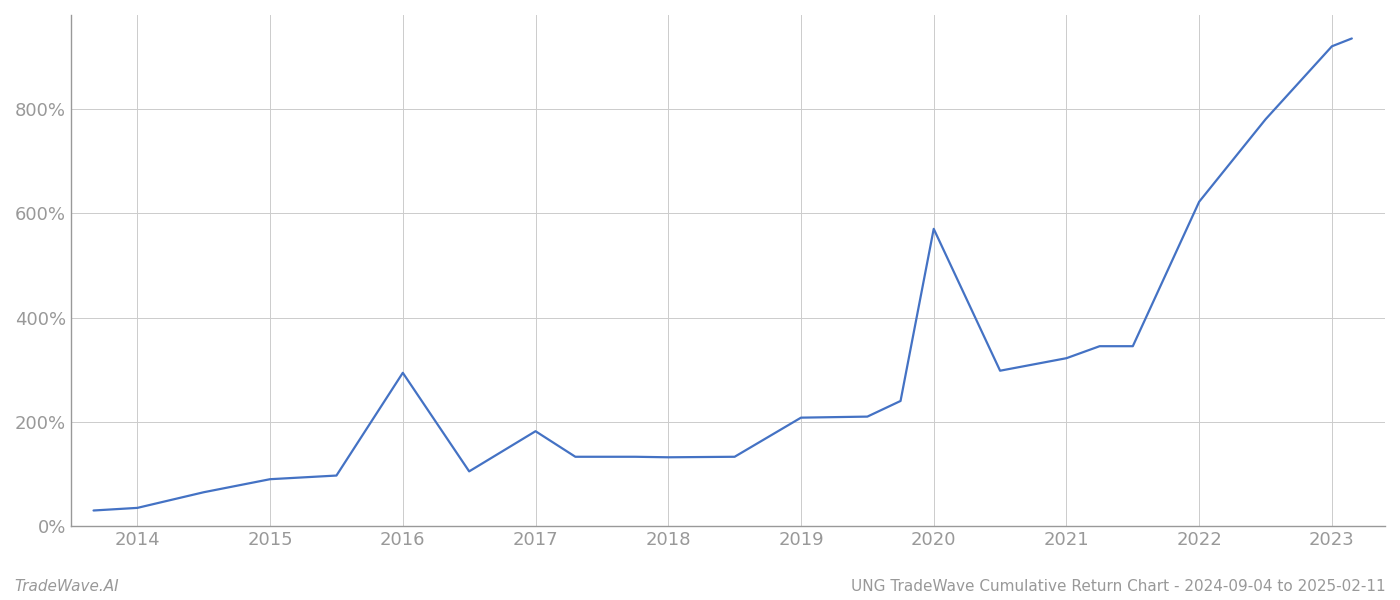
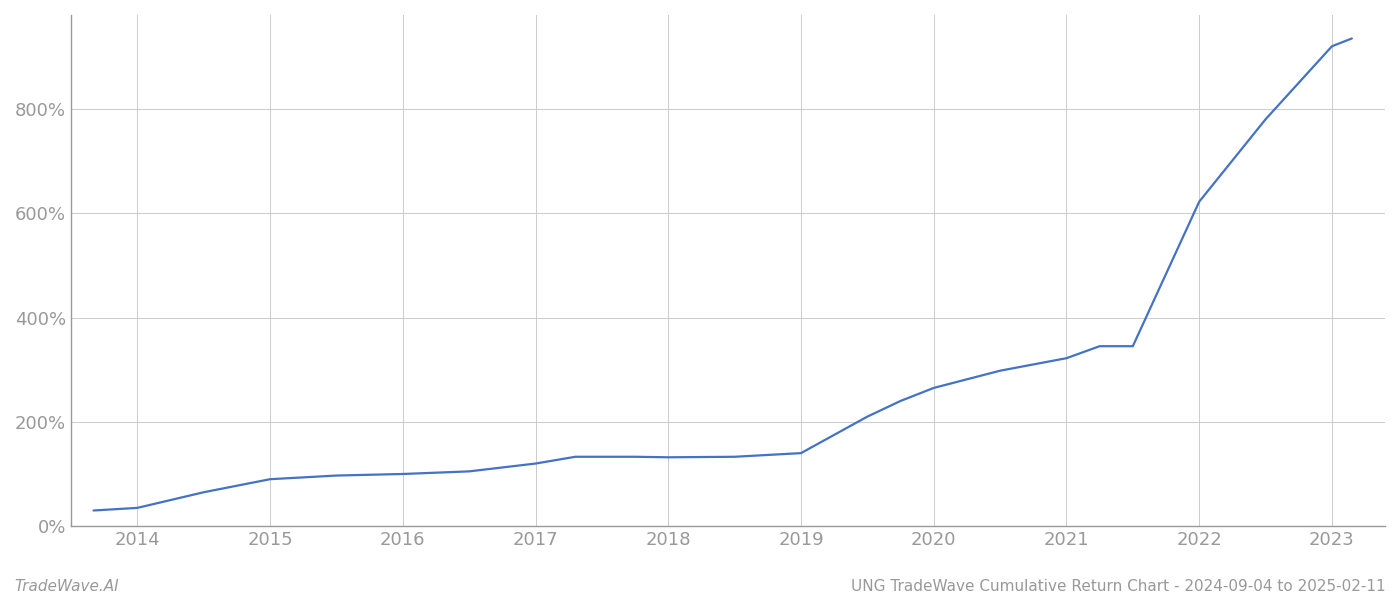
2016: 294% -> 100%
2017: 182% -> 120%
2019: 208% -> 140%
2020: 570% -> 265%
